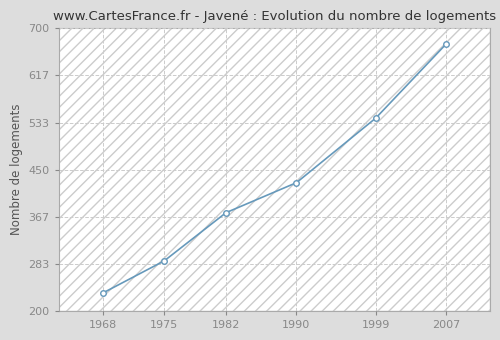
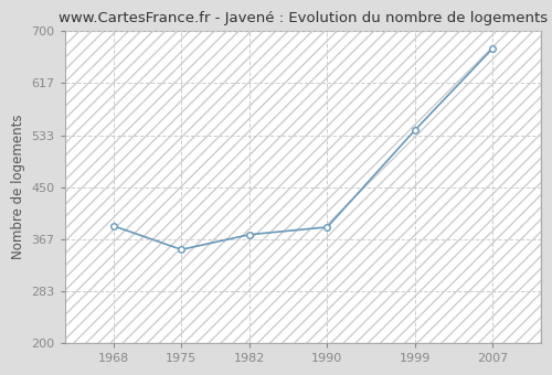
1968: 232 -> 388
1975: 289 -> 350
1990: 427 -> 386
